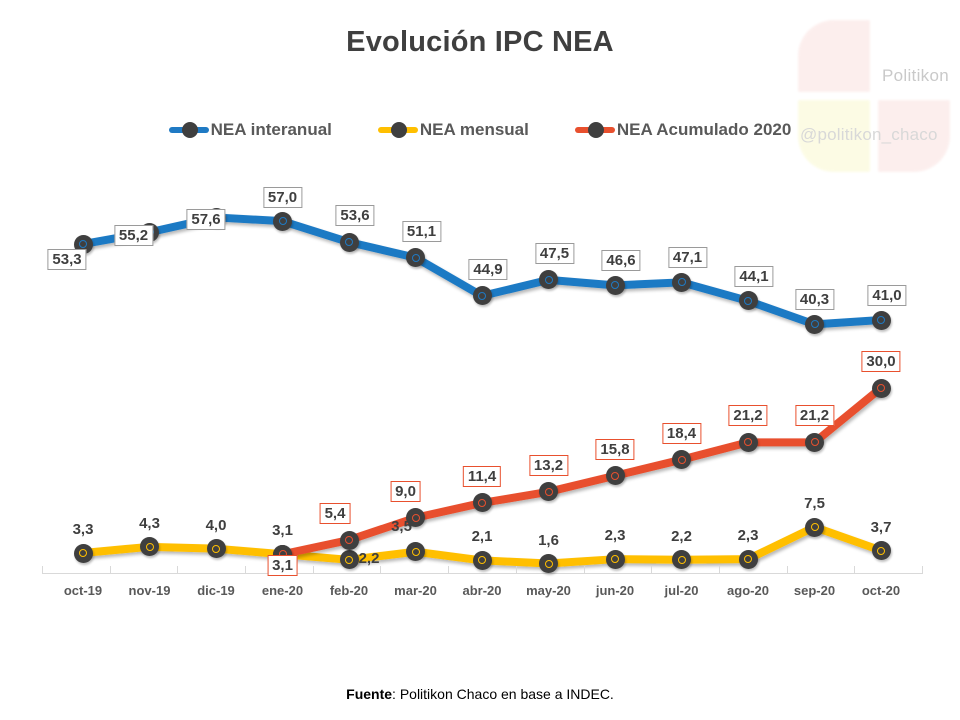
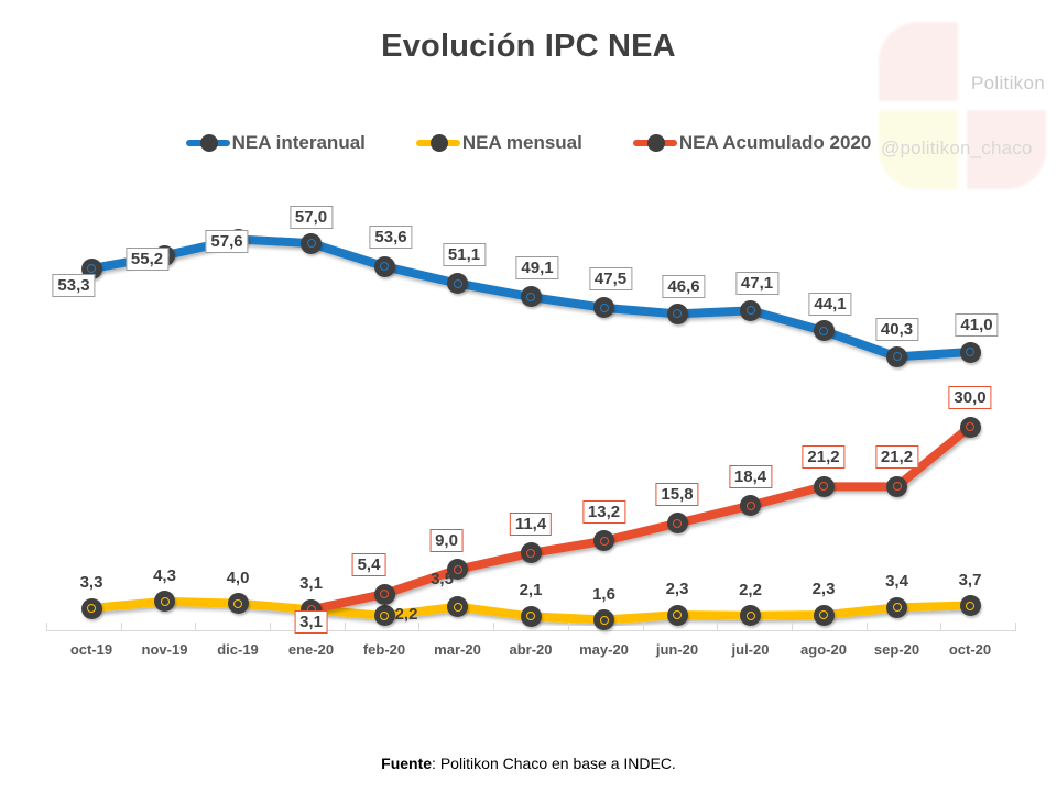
NEA interanual/abr-20: 44,9 -> 49,1
NEA mensual/sep-20: 7,5 -> 3,4
